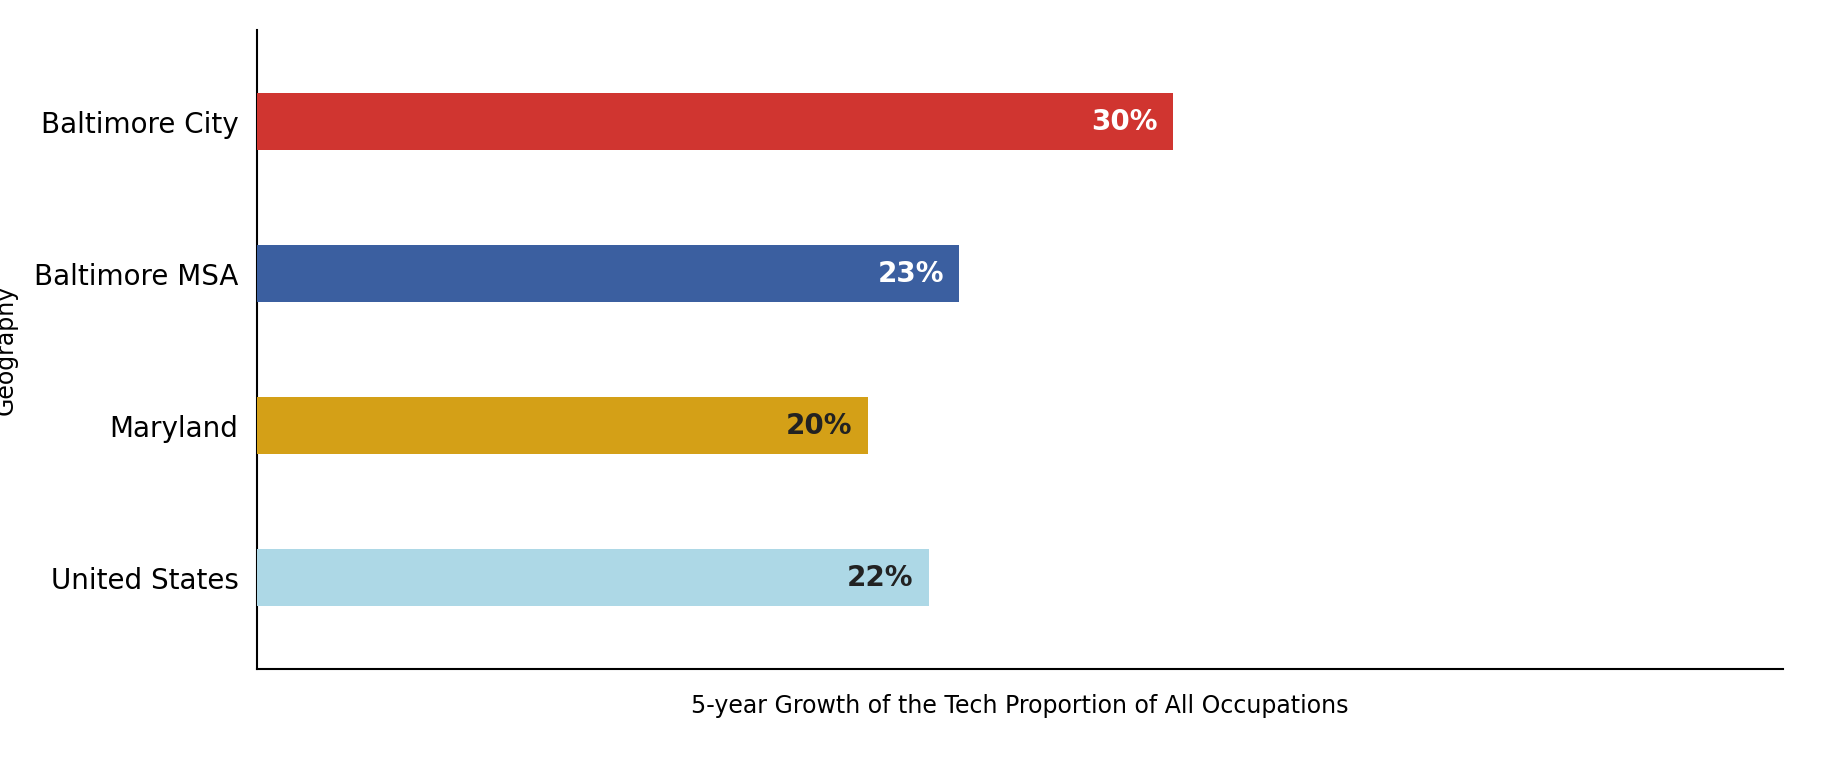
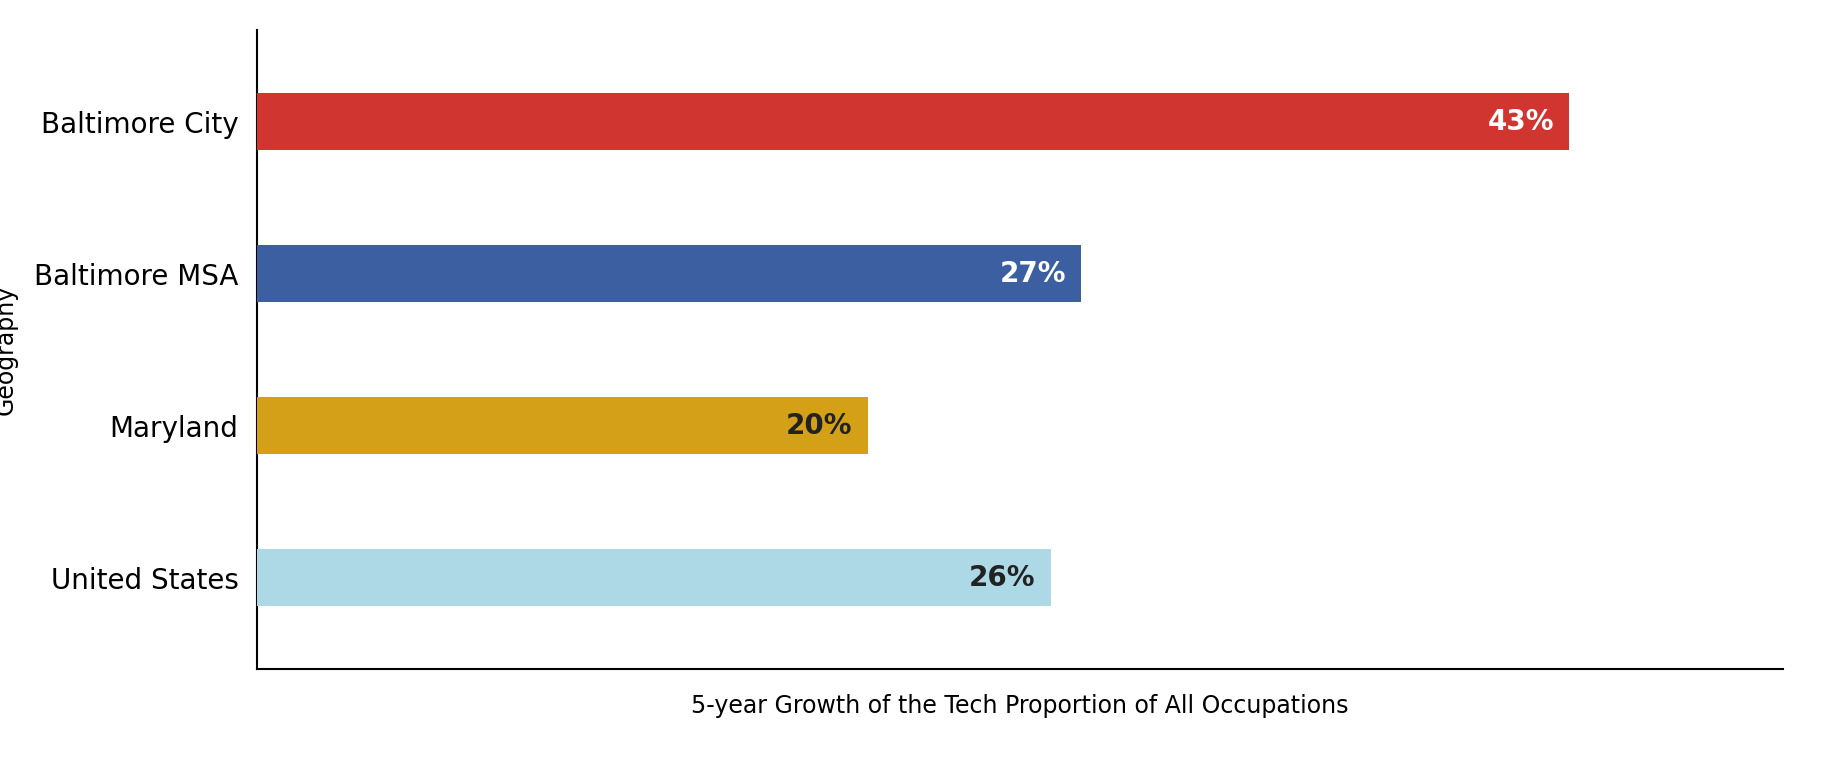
Baltimore City: 30% -> 43%
Baltimore MSA: 23% -> 27%
United States: 22% -> 26%
